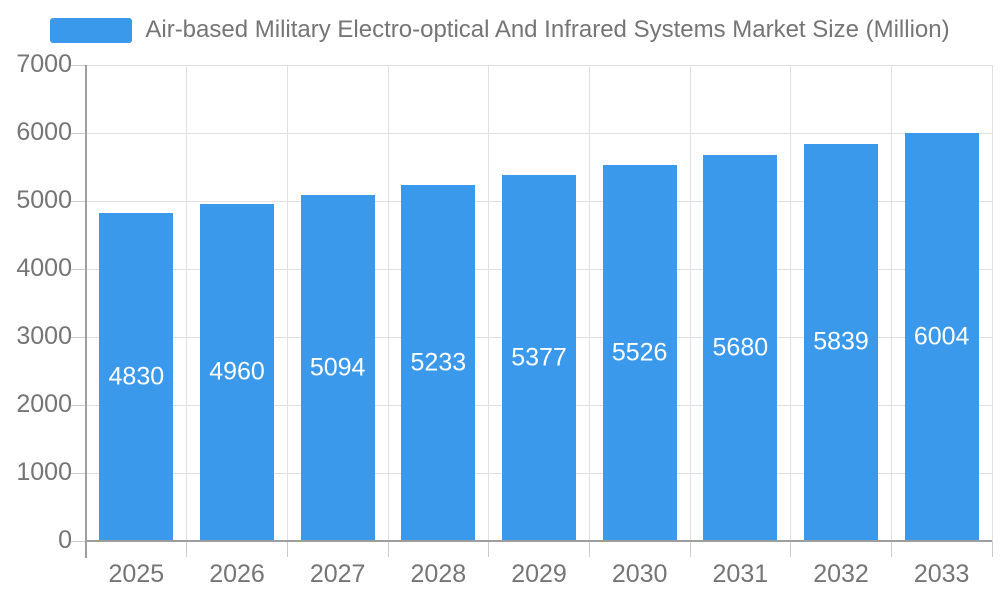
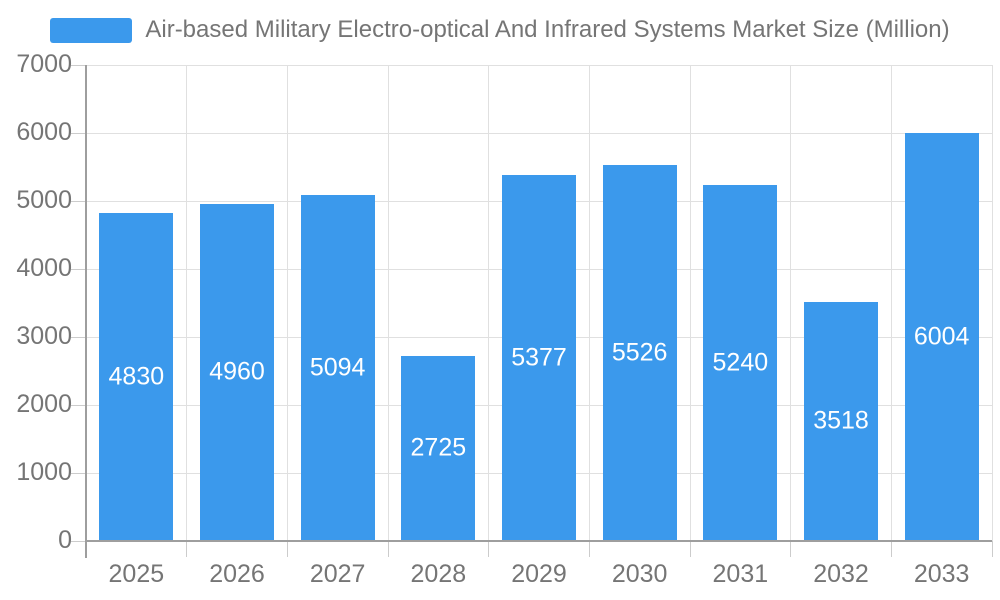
2028: 5233 -> 2725
2031: 5680 -> 5240
2032: 5839 -> 3518
